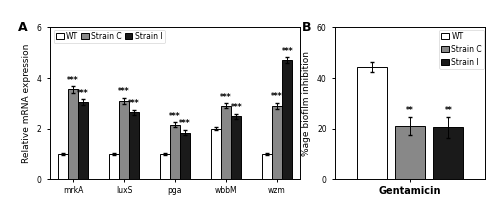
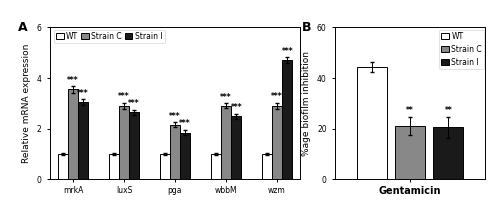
Strain C/luxS: 3.10 -> 2.90
WT/wbbM: 2 -> 1
